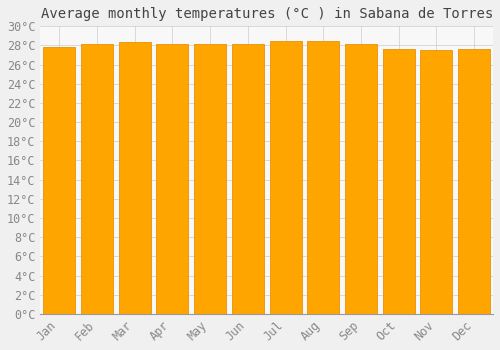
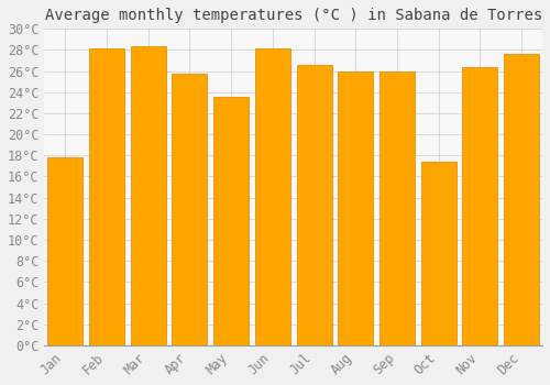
Jan: 27.8°C -> 17.8°C
Apr: 28.2°C -> 25.8°C
May: 28.2°C -> 23.6°C
Jul: 28.5°C -> 26.6°C
Aug: 28.5°C -> 26.0°C
Sep: 28.1°C -> 26.0°C
Oct: 27.6°C -> 17.4°C
Nov: 27.5°C -> 26.4°C
